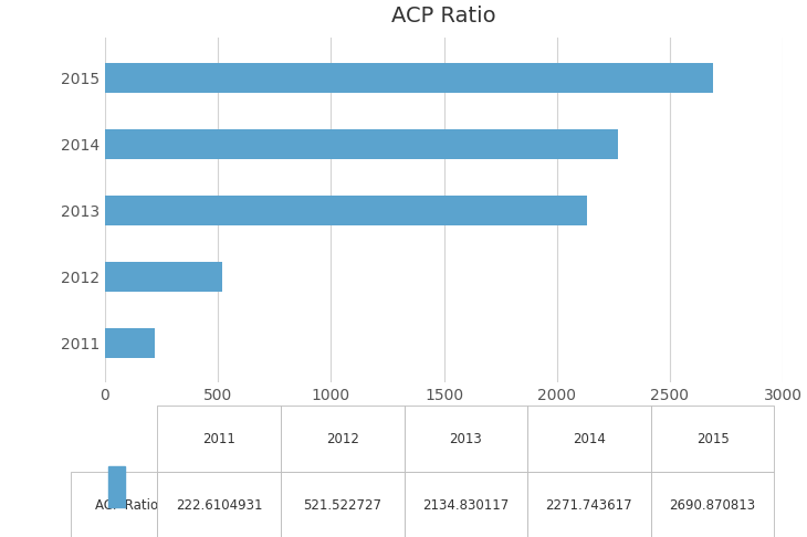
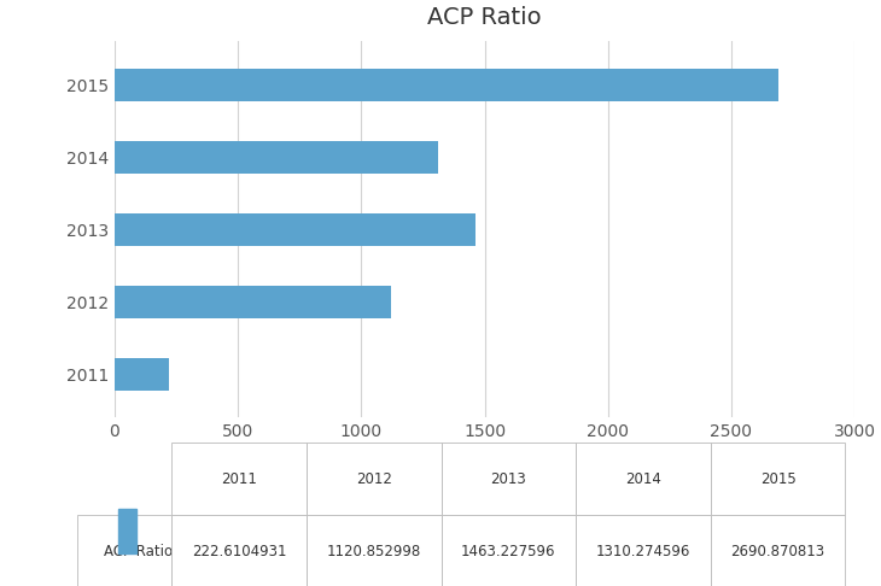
2014: 2271.743617 -> 1310.274596
2013: 2134.830117 -> 1463.227596
2012: 521.522727 -> 1120.852998
